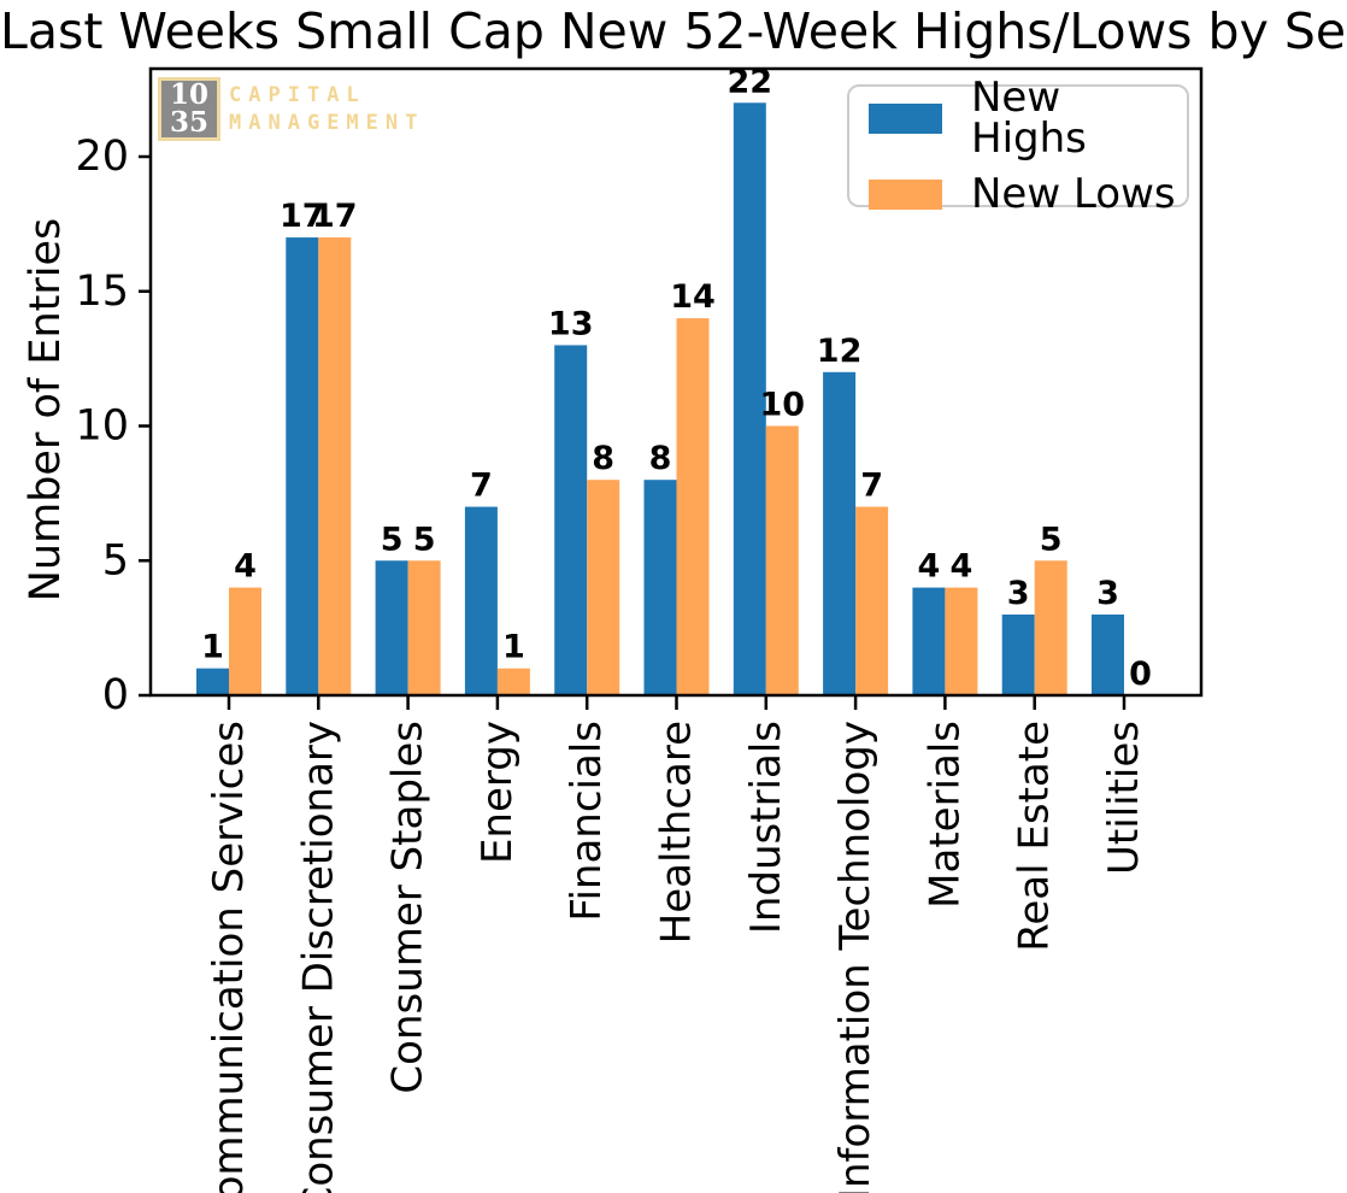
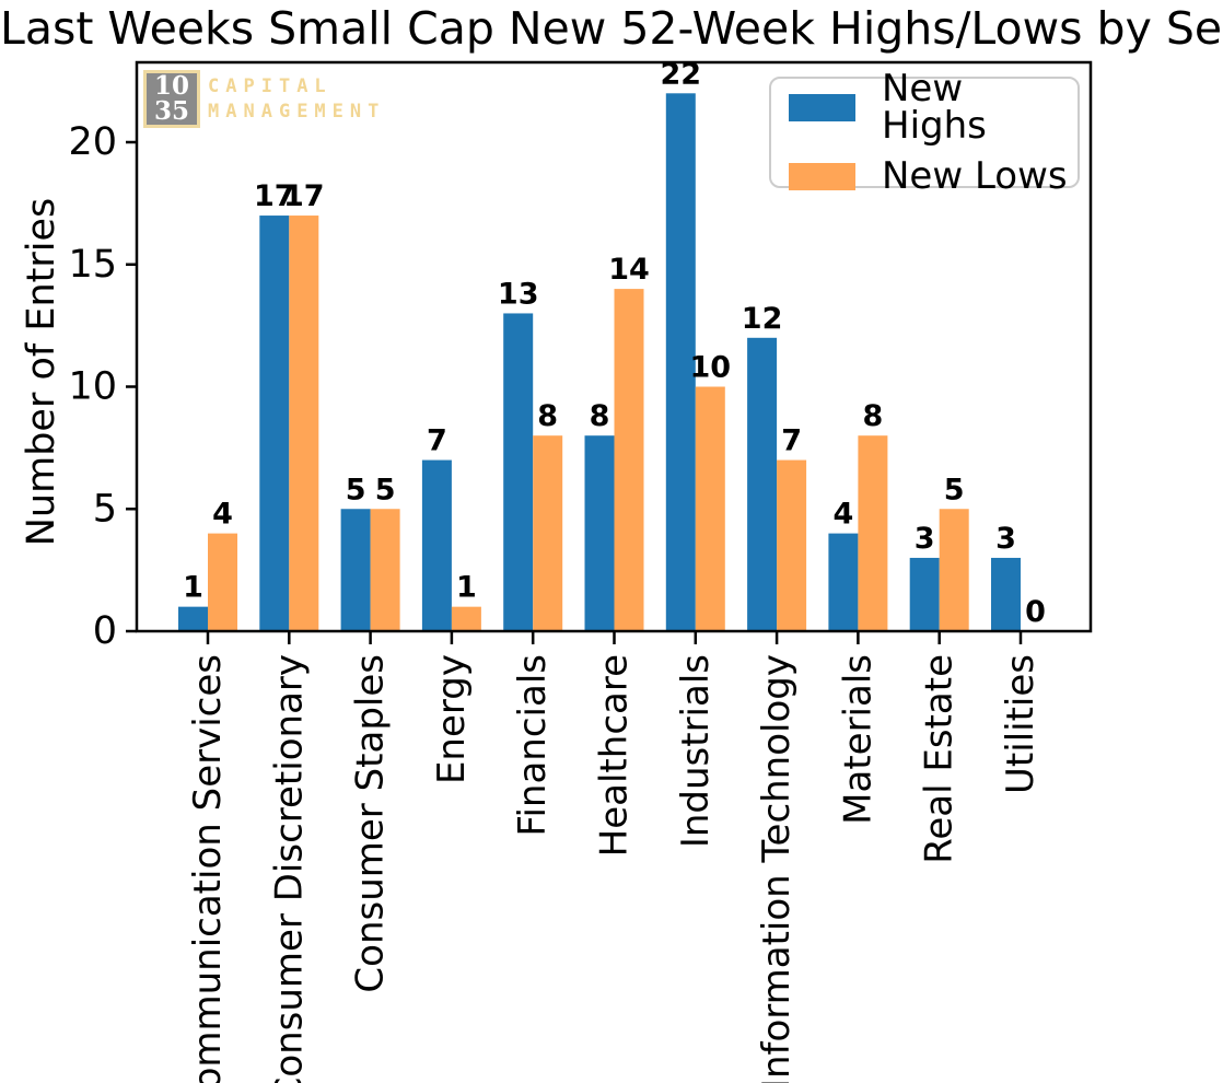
New Lows/Materials: 4 -> 8
